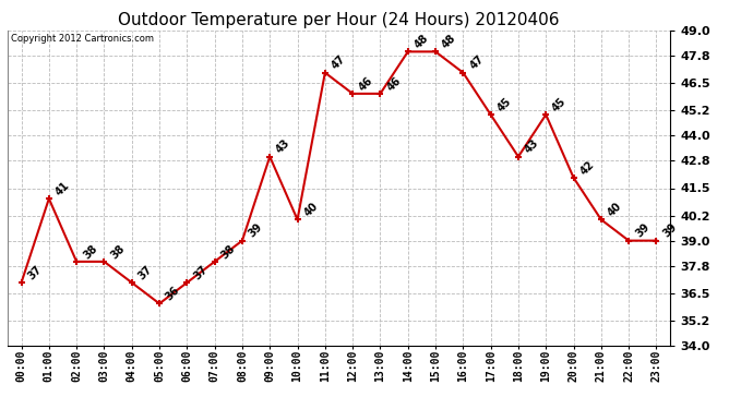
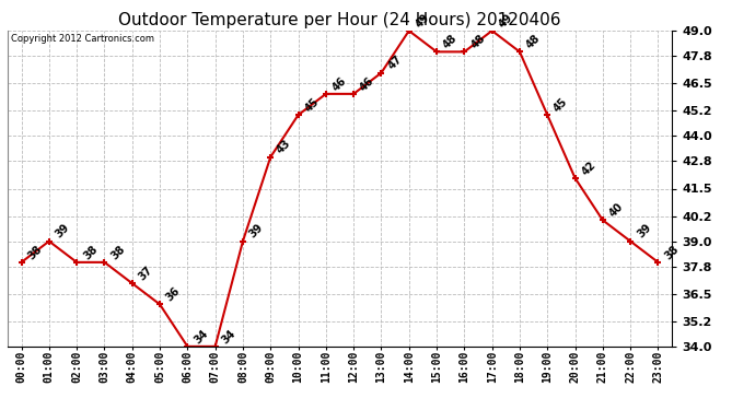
00:00: 37 -> 38
01:00: 41 -> 39
06:00: 37 -> 34
07:00: 38 -> 34
10:00: 40 -> 45
11:00: 47 -> 46
13:00: 46 -> 47
14:00: 48 -> 49
16:00: 47 -> 48
17:00: 45 -> 49
18:00: 43 -> 48
23:00: 39 -> 38
